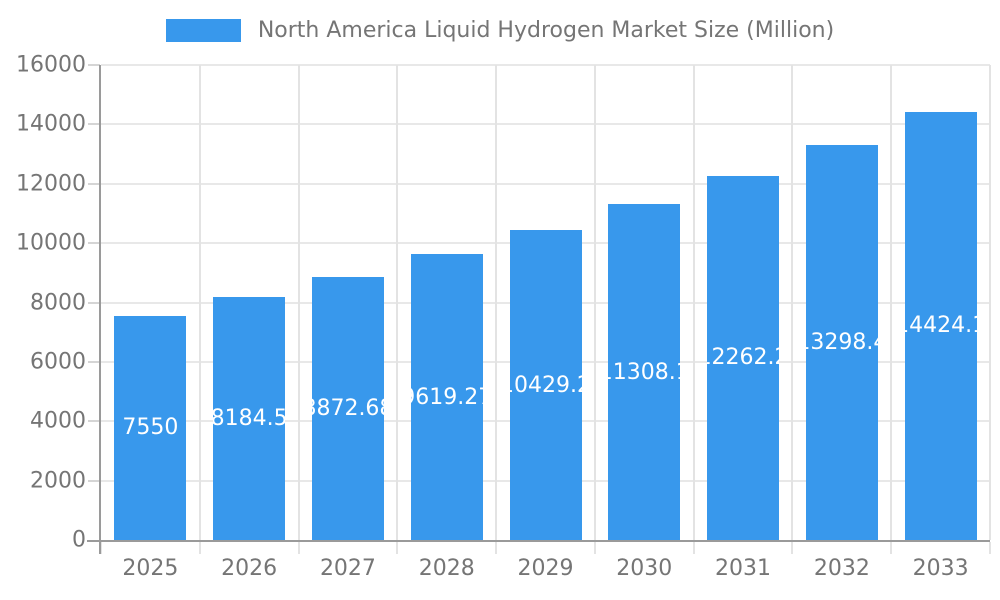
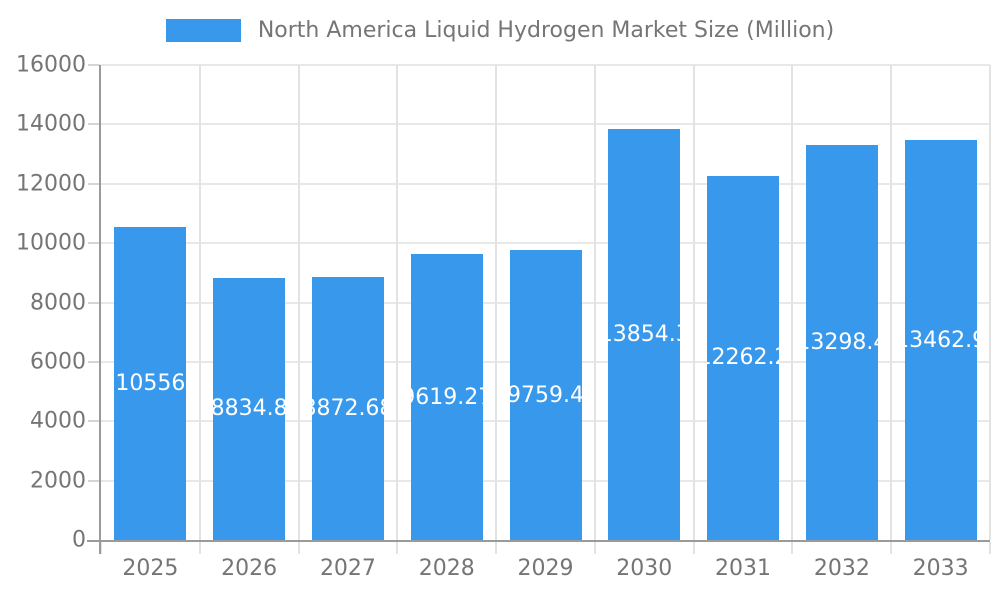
2025: 7550 -> 10556
2026: 8184.5 -> 8834.8
2029: 10429.2 -> 9759.4
2030: 11308.1 -> 13854.3
2033: 14424.1 -> 13462.9
